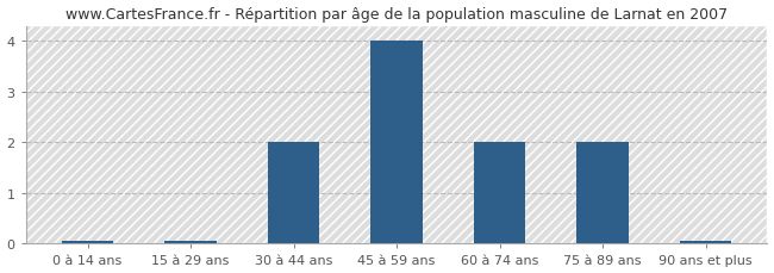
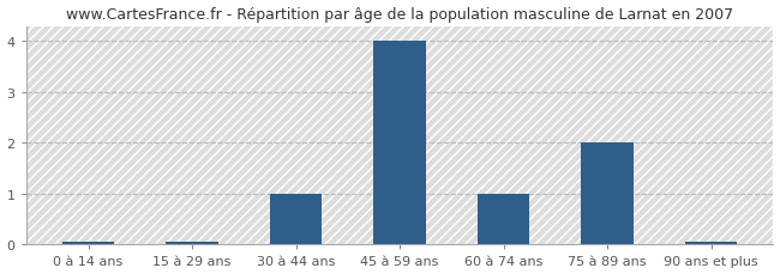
30 à 44 ans: 2.00 -> 1.00
60 à 74 ans: 2.00 -> 1.00
